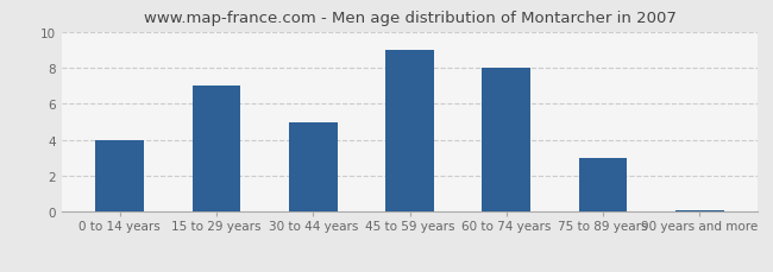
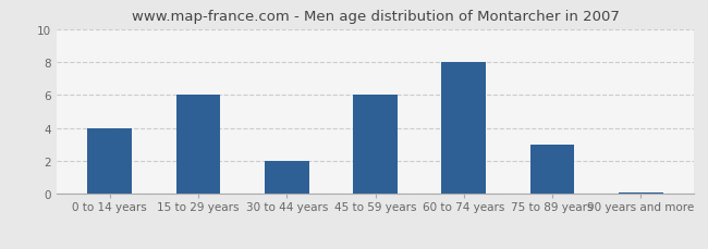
15 to 29 years: 7.0 -> 6.0
30 to 44 years: 5.0 -> 2.0
45 to 59 years: 9.0 -> 6.0
